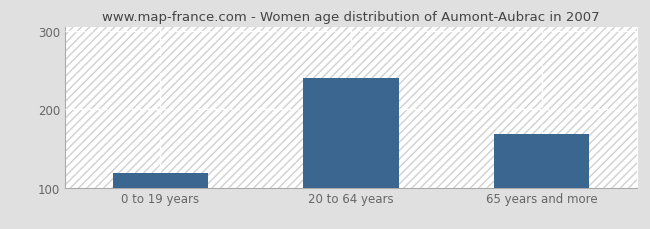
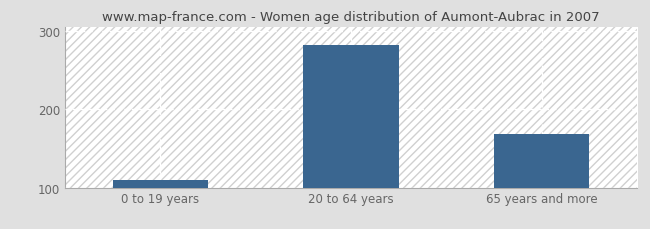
0 to 19 years: 118 -> 110
20 to 64 years: 240 -> 282
